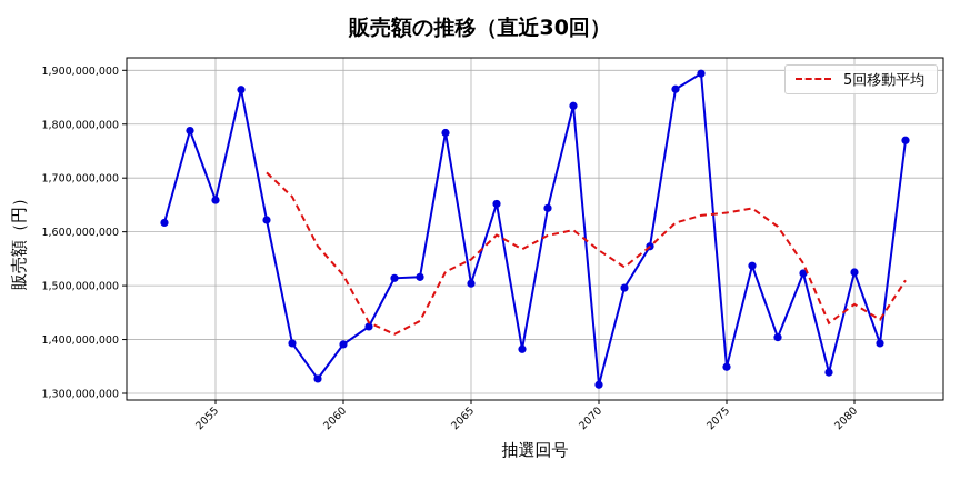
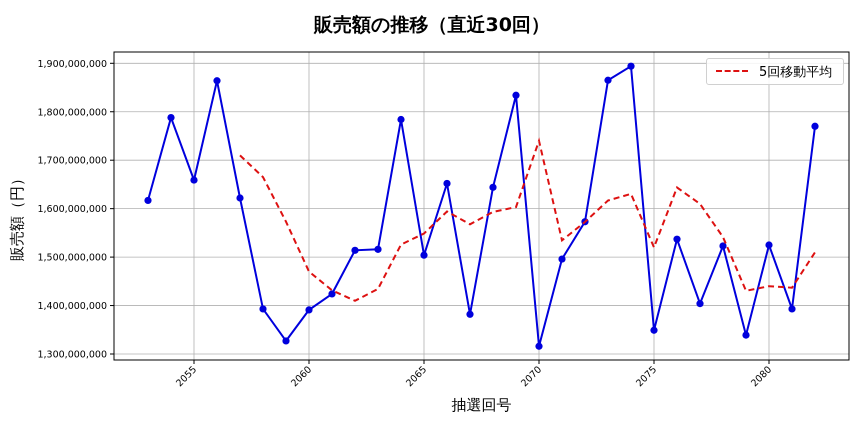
5回移動平均/2060: 1520000000 -> 1470000000
5回移動平均/2070: 1570000000 -> 1740000000
5回移動平均/2075: 1640000000 -> 1520000000
5回移動平均/2080: 1470000000 -> 1440000000
